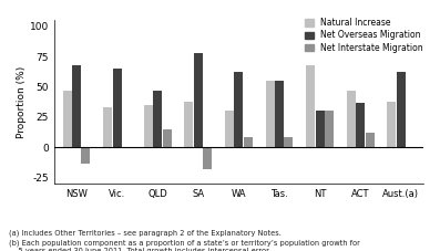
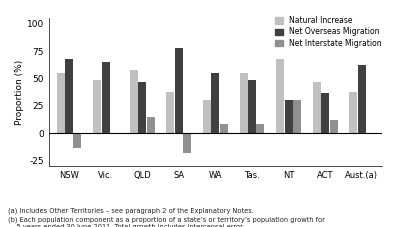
Natural Increase/NSW: 47 -> 55
Natural Increase/Vic.: 33 -> 49
Natural Increase/QLD: 35 -> 58
Net Overseas Migration/WA: 62 -> 55
Net Overseas Migration/Tas.: 55 -> 49
